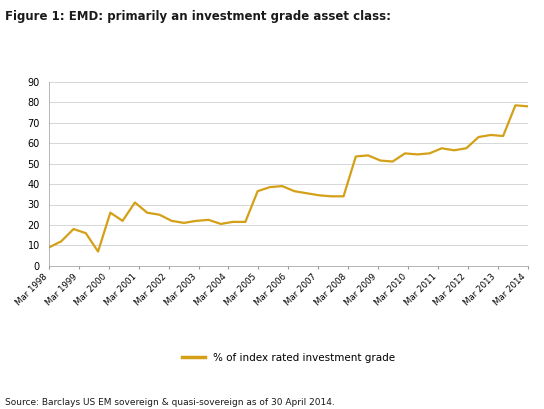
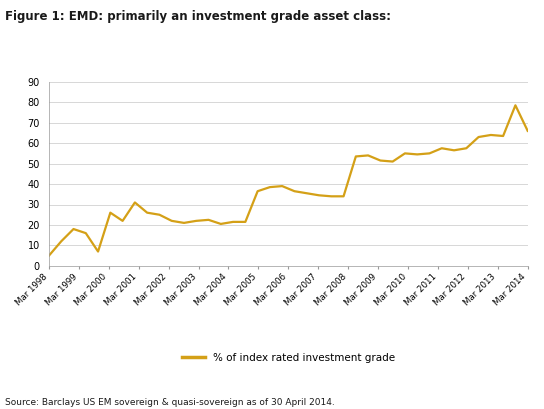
Mar 1998: 9.0 -> 5.0
Mar 2014: 78.0 -> 66.0
